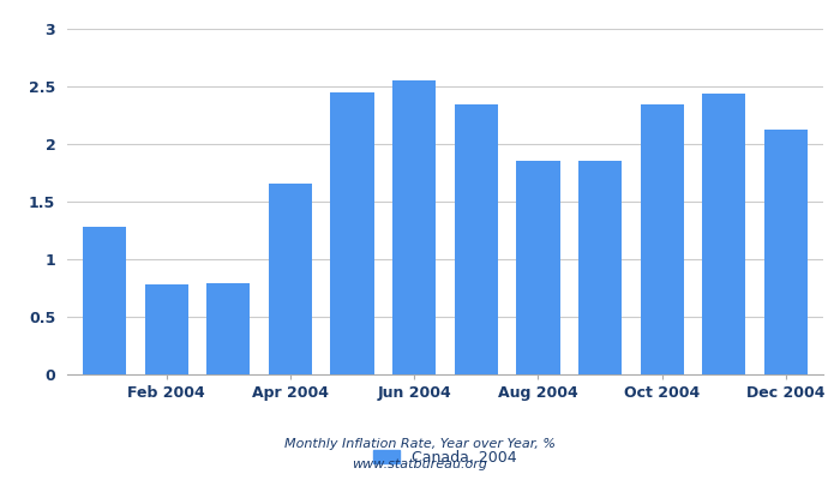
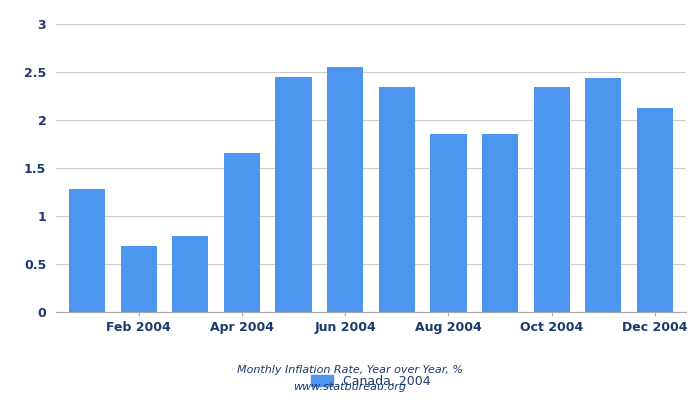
Feb 2004: 0.78 -> 0.69
